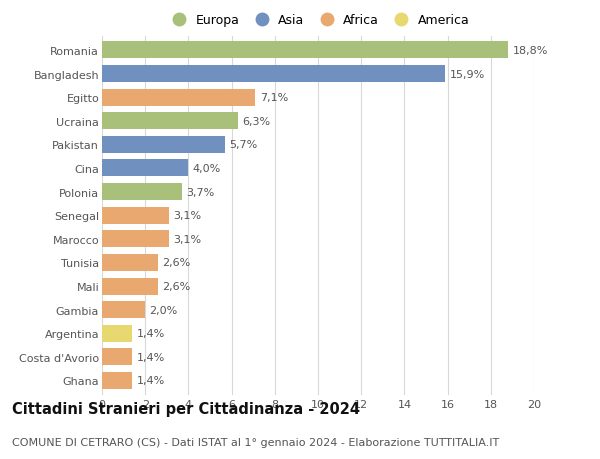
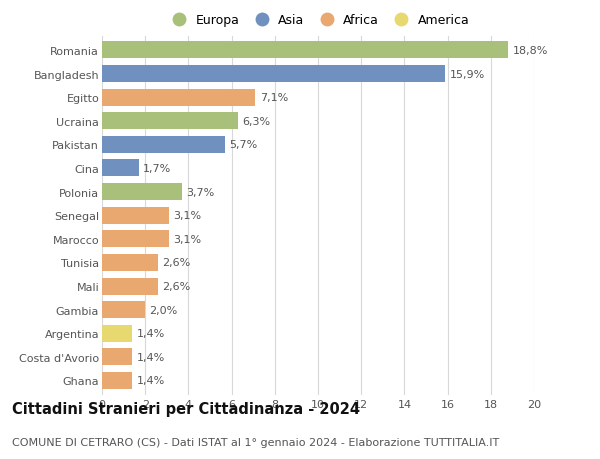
Cina: 4,0% -> 1,7%
